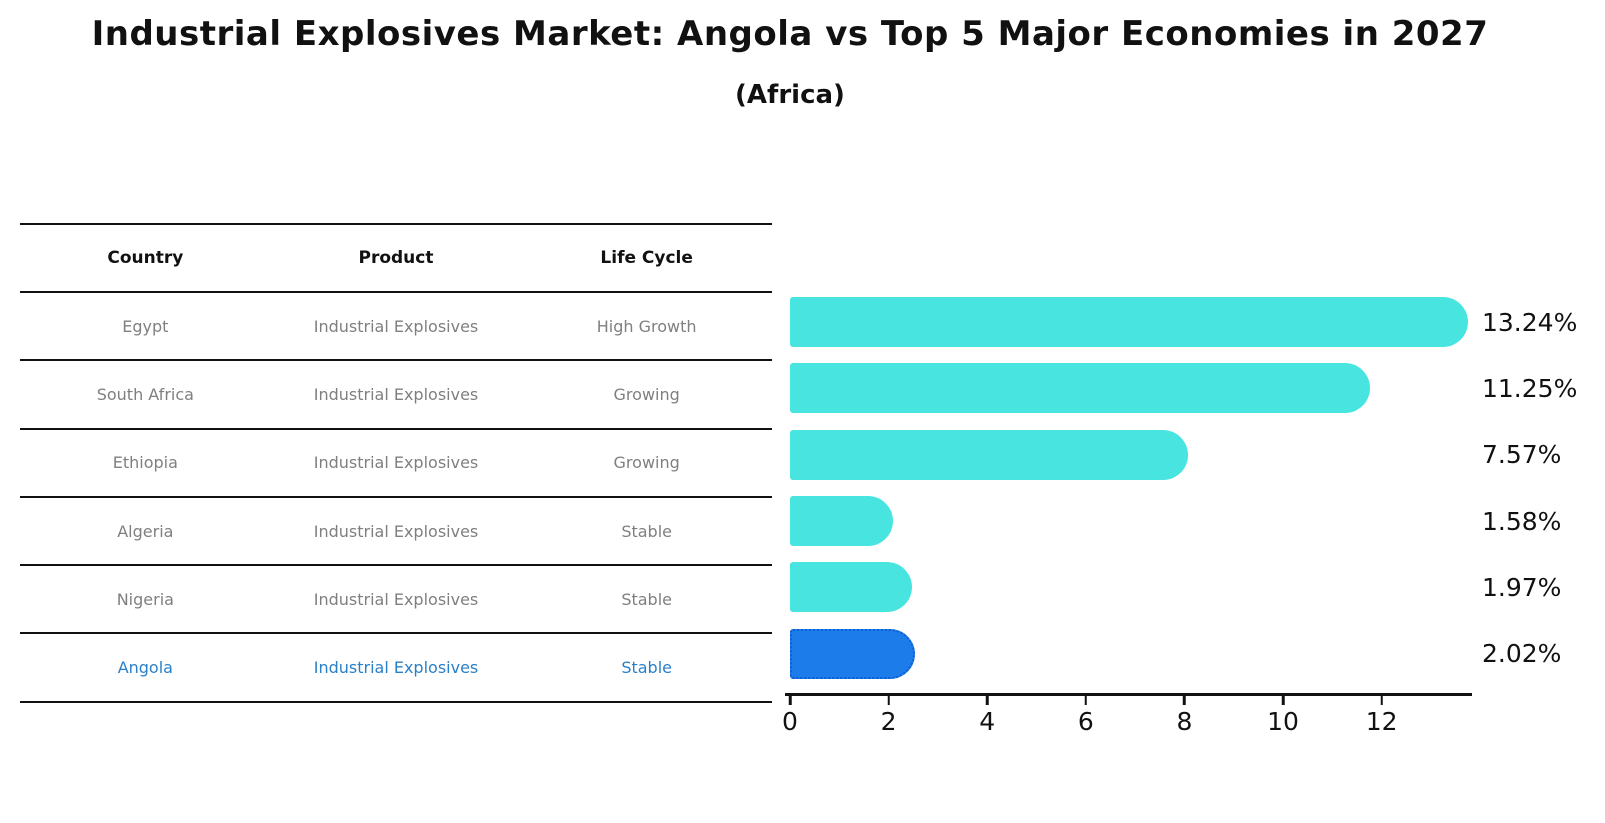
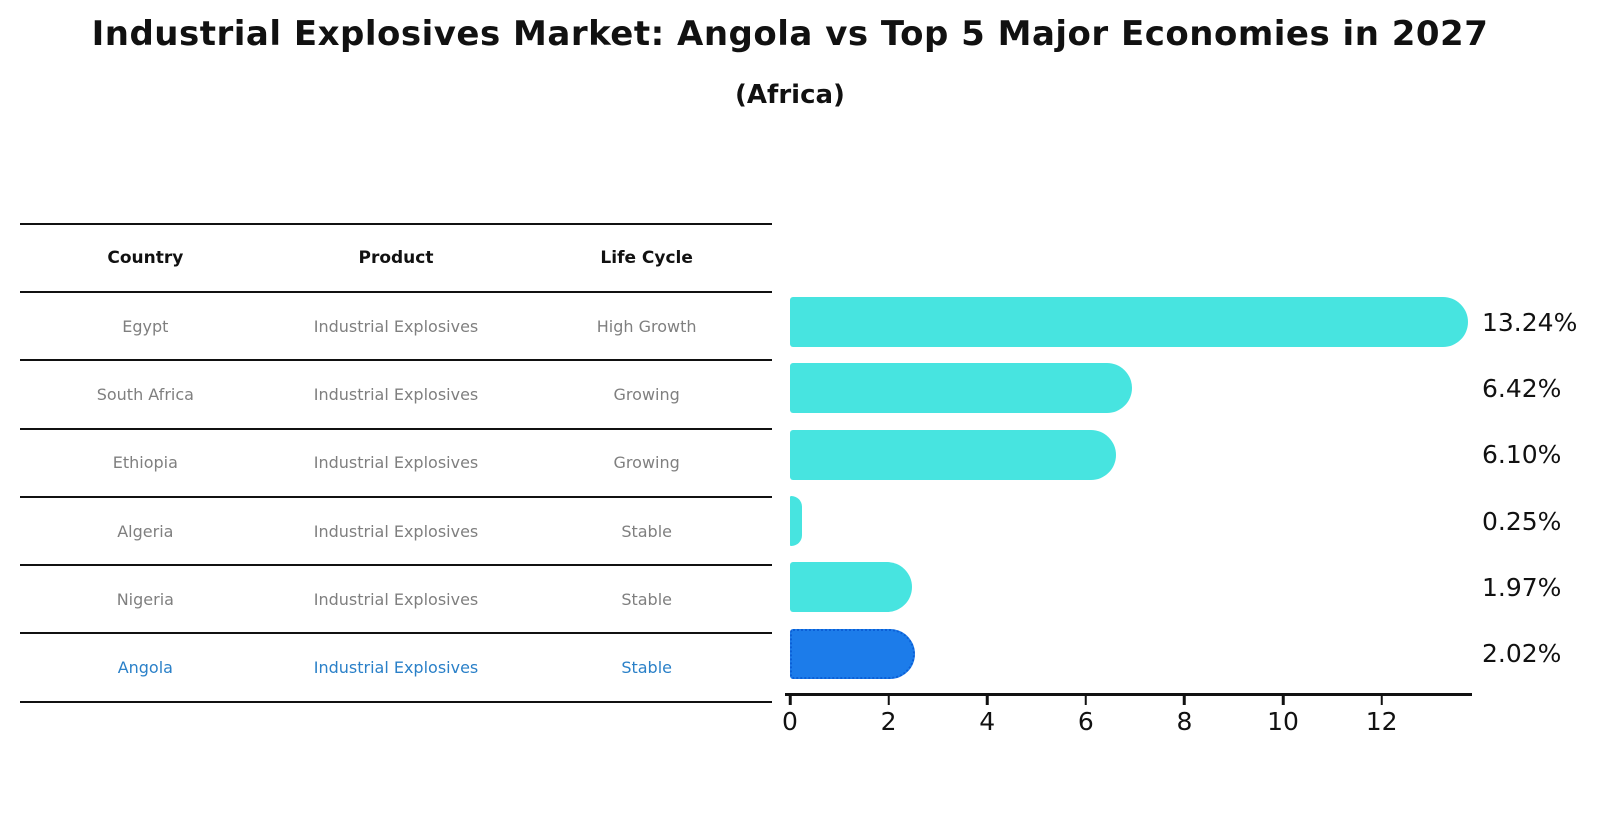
South Africa: 11.25% -> 6.42%
Ethiopia: 7.57% -> 6.10%
Algeria: 1.58% -> 0.25%
